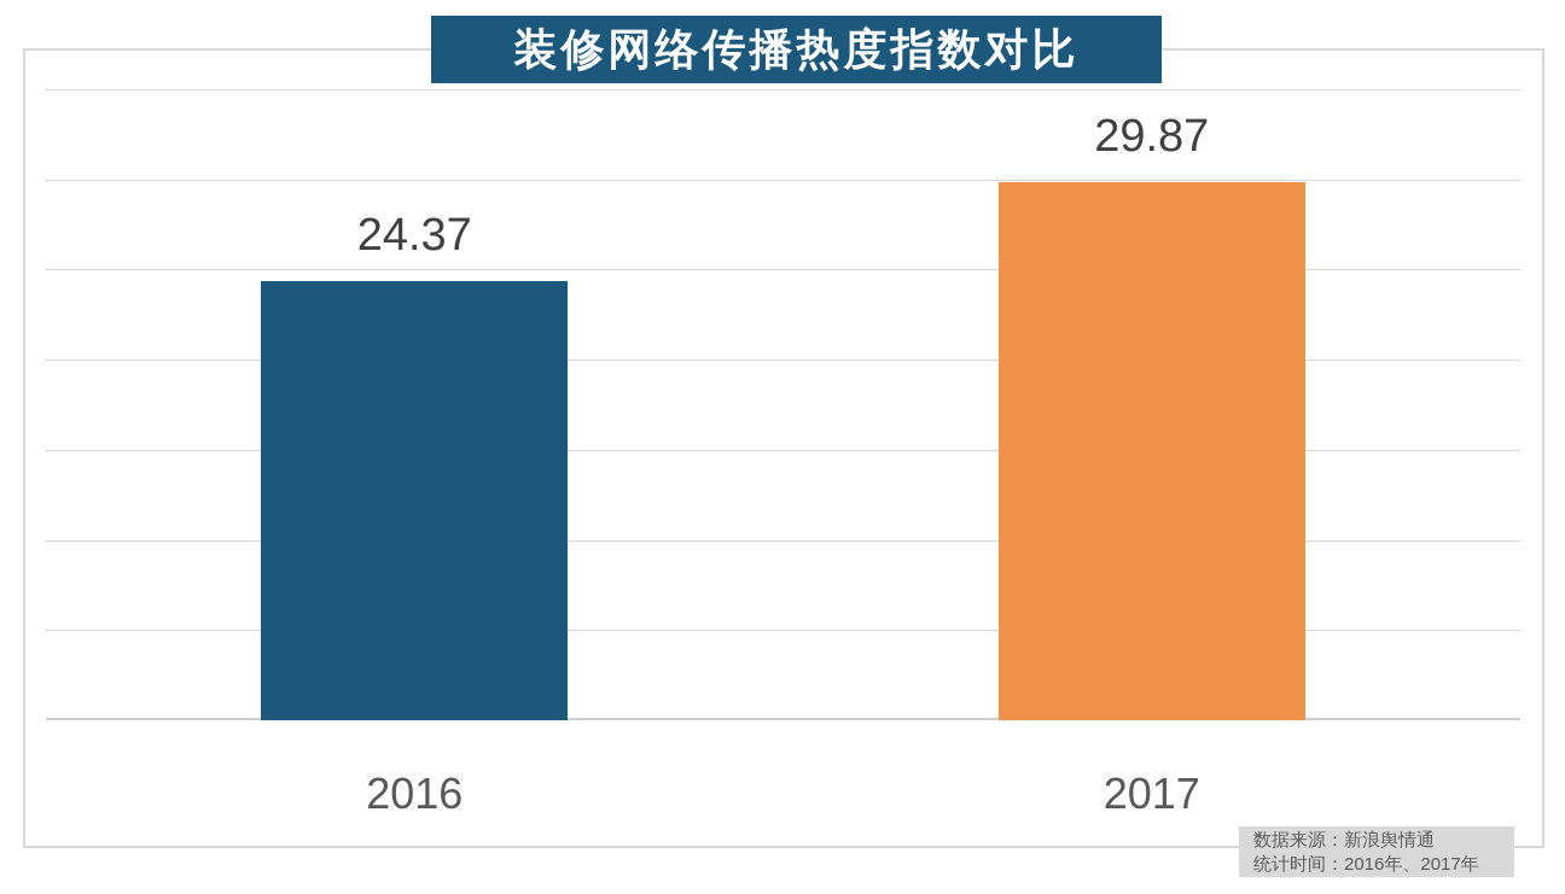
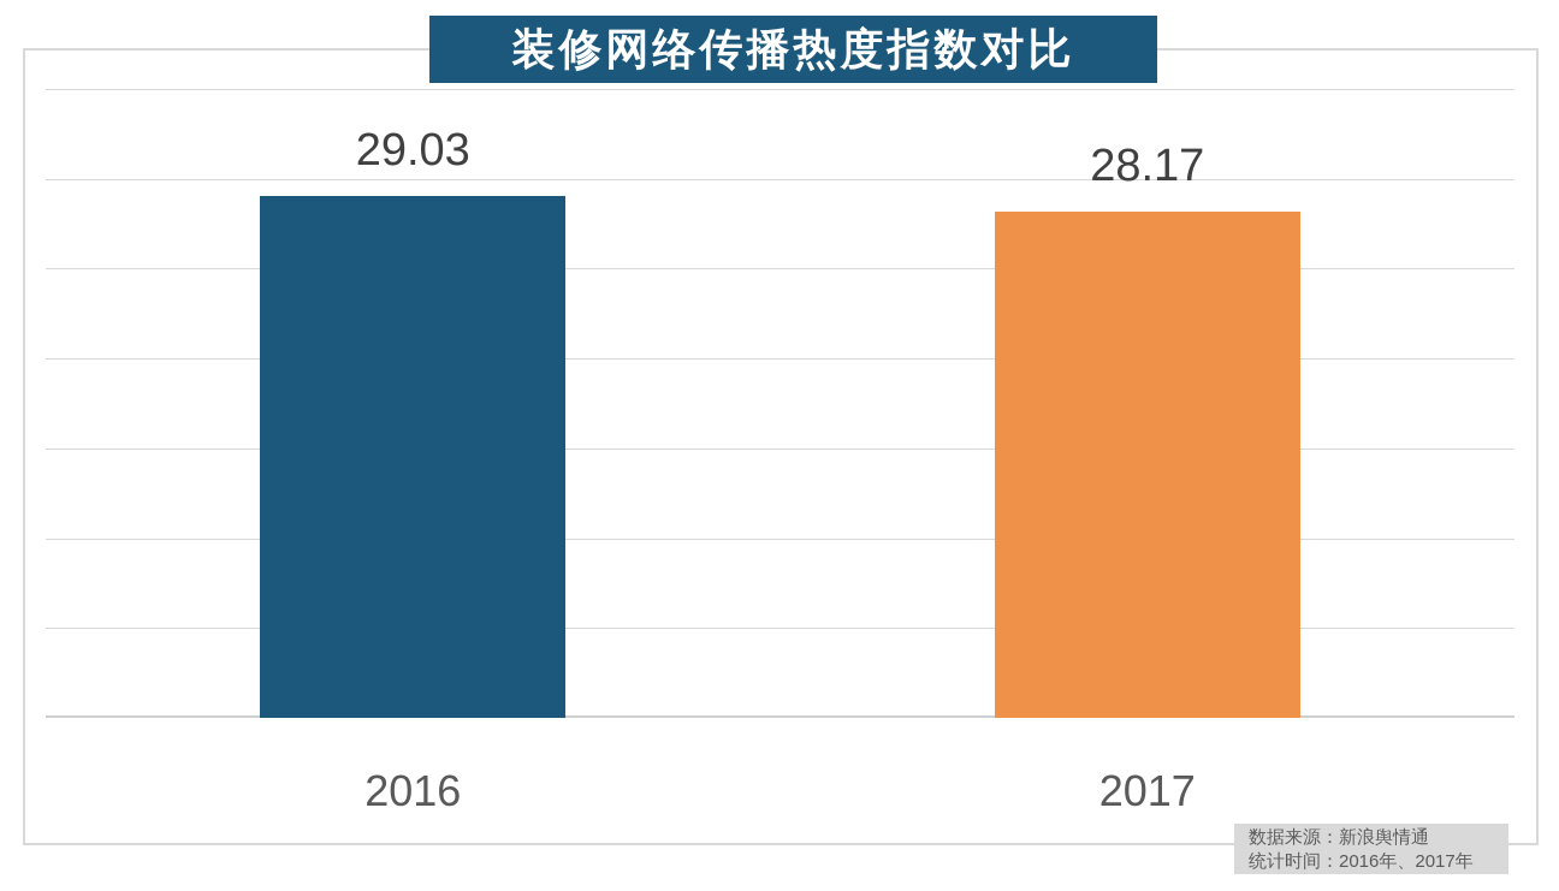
2016: 24.37 -> 29.03
2017: 29.87 -> 28.17
